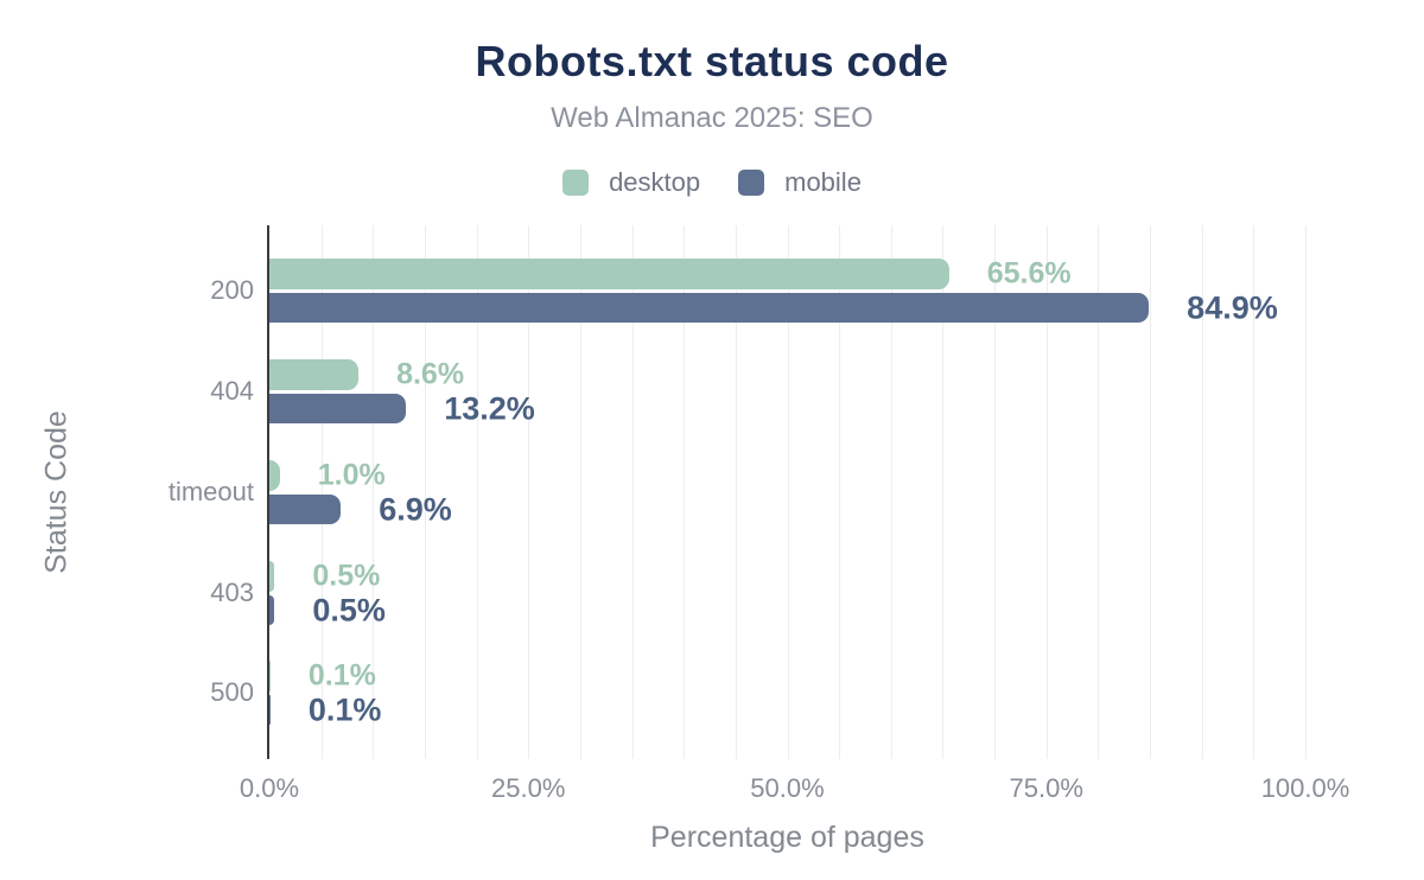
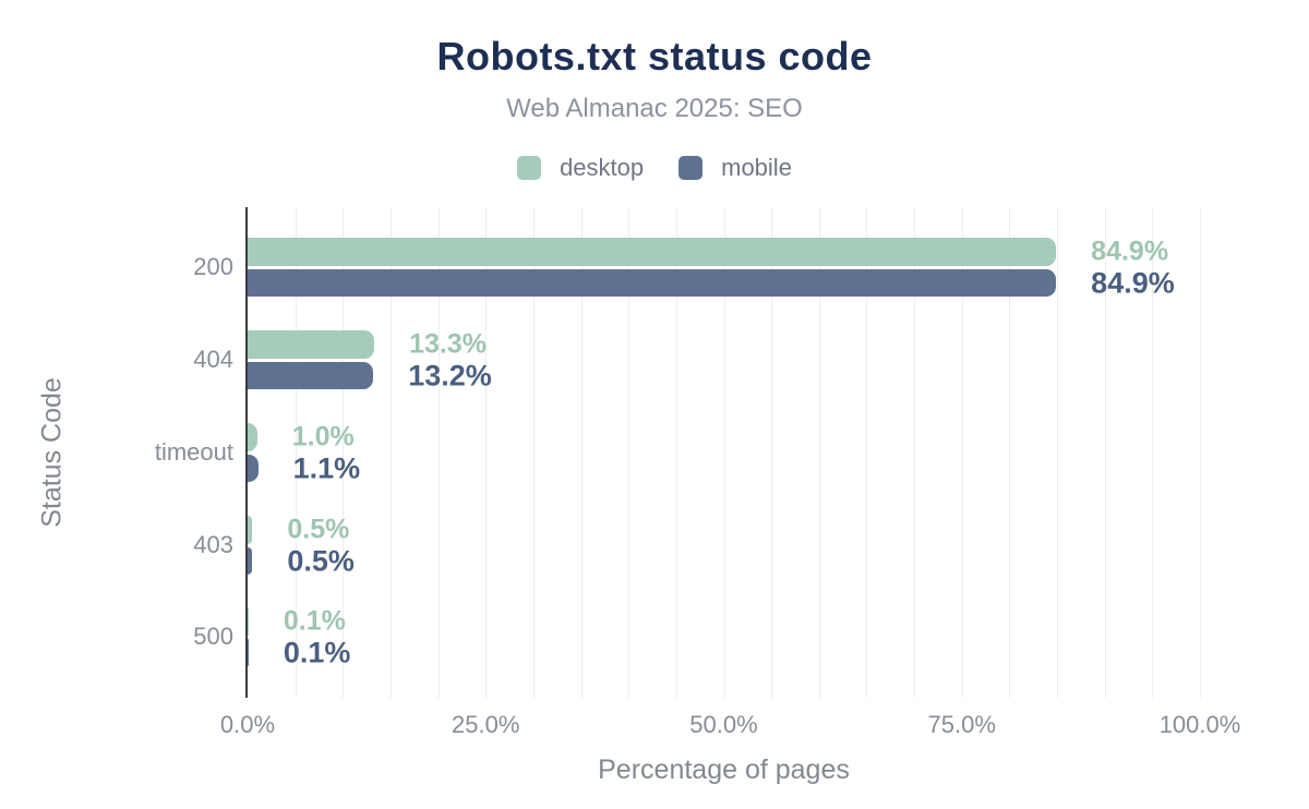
desktop/200: 65.6% -> 84.9%
desktop/404: 8.6% -> 13.3%
mobile/timeout: 6.9% -> 1.1%
